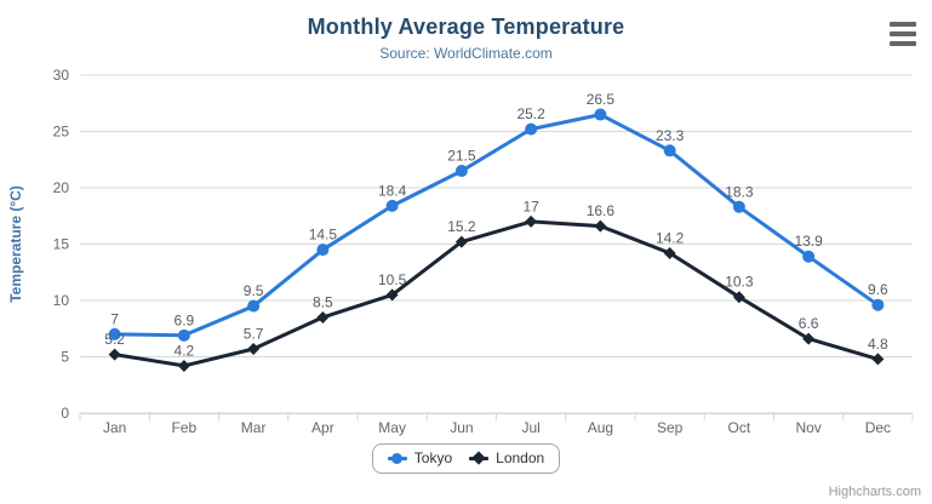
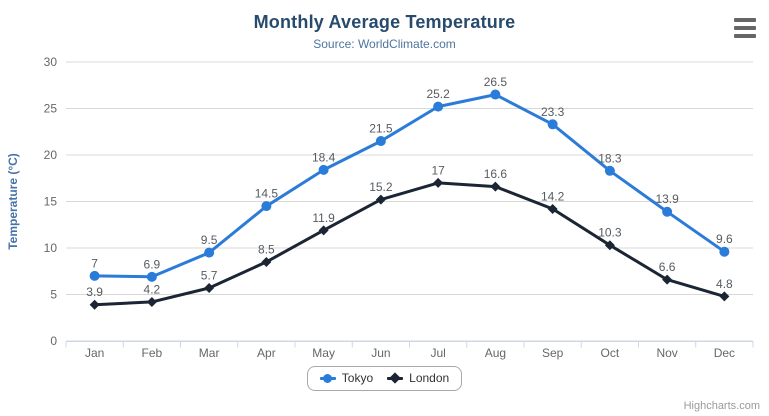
London/Jan: 5.2 -> 3.9
London/May: 10.5 -> 11.9
